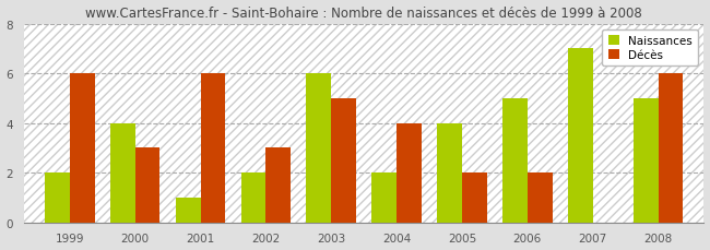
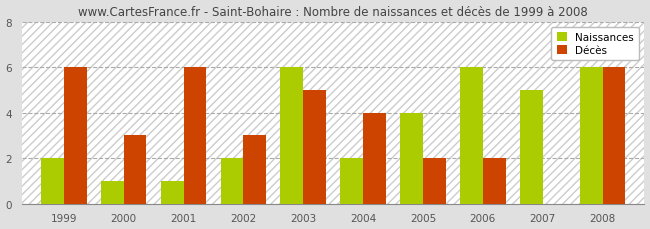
Naissances/2000: 4 -> 1
Naissances/2006: 5 -> 6
Naissances/2007: 7 -> 5
Naissances/2008: 5 -> 6
